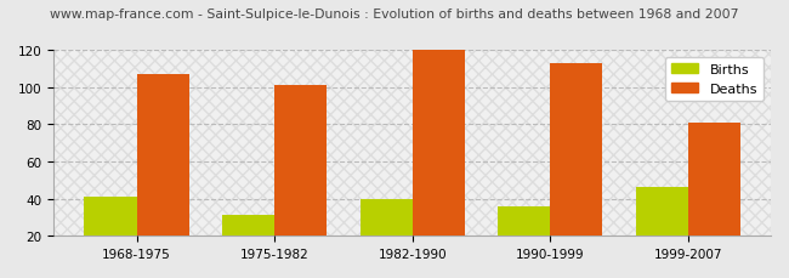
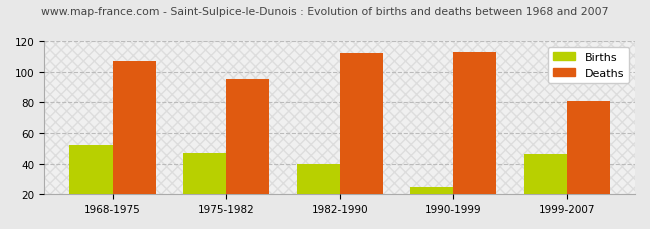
Births/1968-1975: 41 -> 52
Births/1975-1982: 31 -> 47
Deaths/1975-1982: 101 -> 95
Deaths/1982-1990: 120 -> 112
Births/1990-1999: 36 -> 25
